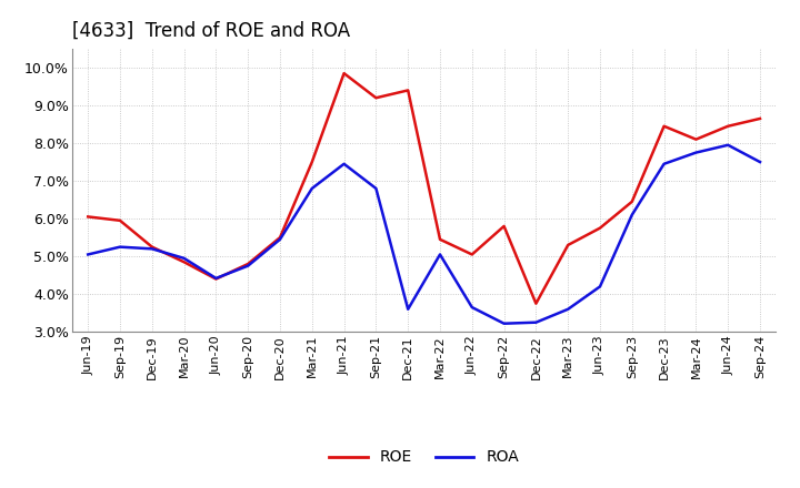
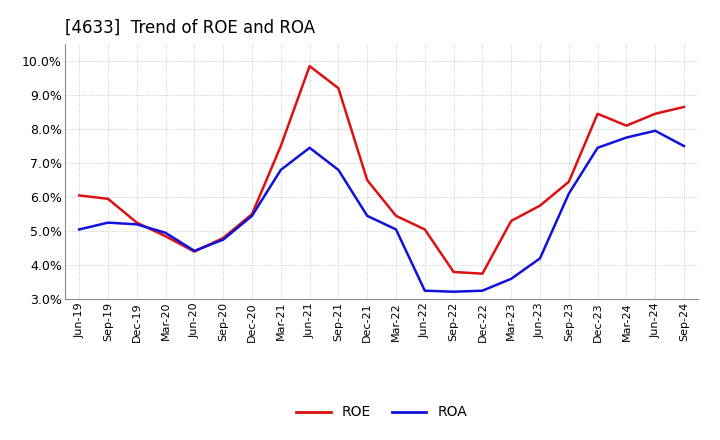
ROE/Dec-21: 9.40% -> 6.50%
ROA/Dec-21: 3.60% -> 5.45%
ROA/Jun-22: 3.65% -> 3.25%
ROE/Sep-22: 5.80% -> 3.80%
